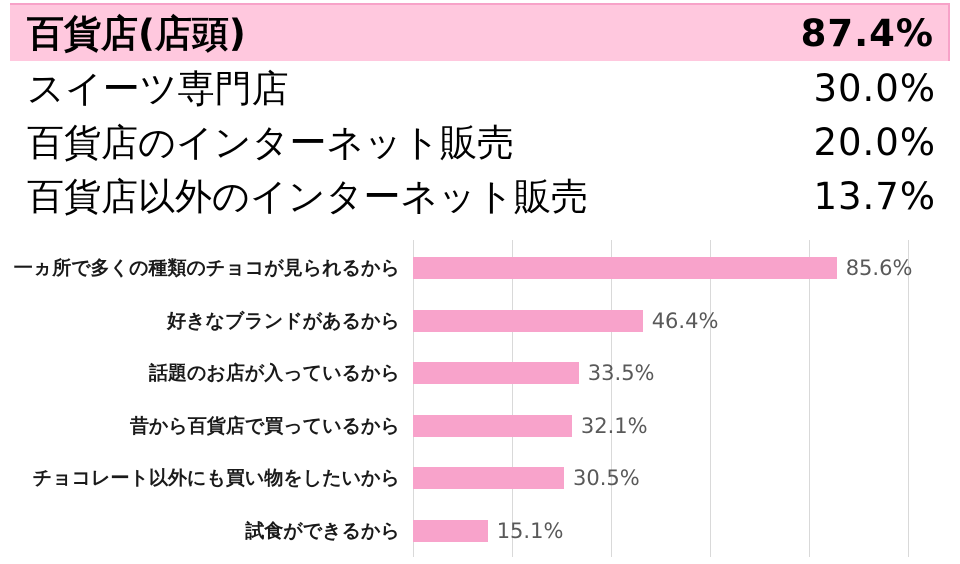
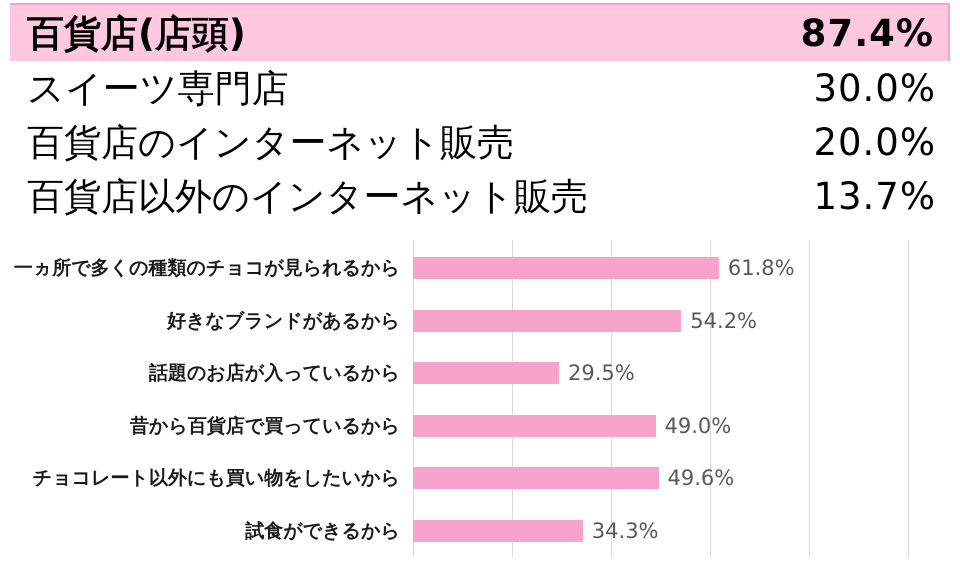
一ヵ所で多くの種類のチョコが見られるから: 85.6% -> 61.8%
好きなブランドがあるから: 46.4% -> 54.2%
話題のお店が入っているから: 33.5% -> 29.5%
昔から百貨店で買っているから: 32.1% -> 49.0%
チョコレート以外にも買い物をしたいから: 30.5% -> 49.6%
試食ができるから: 15.1% -> 34.3%
